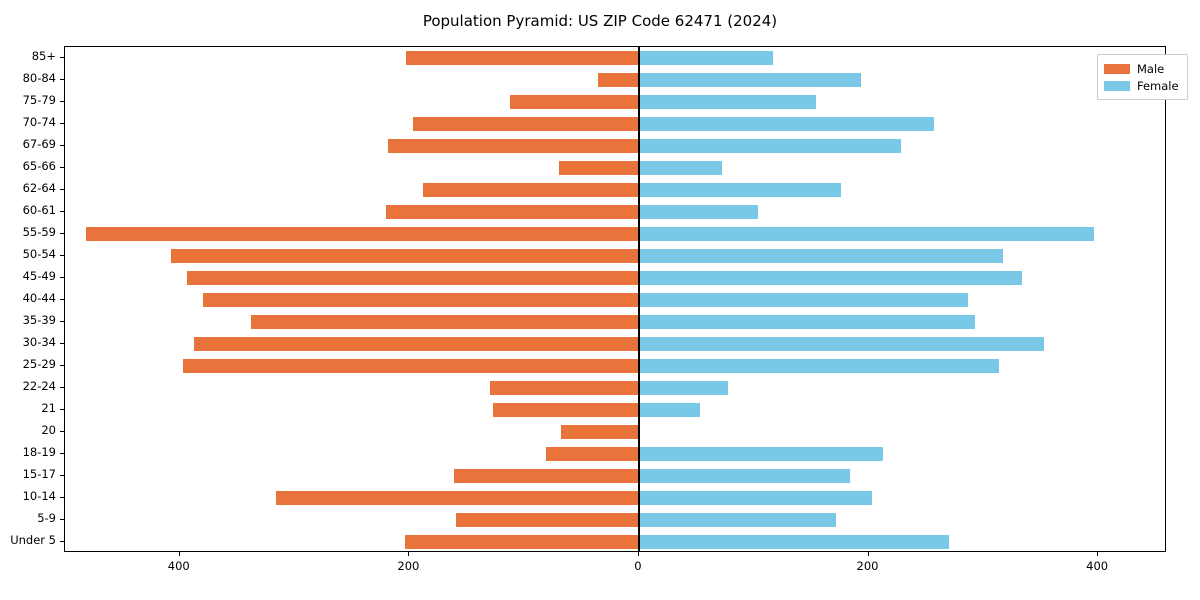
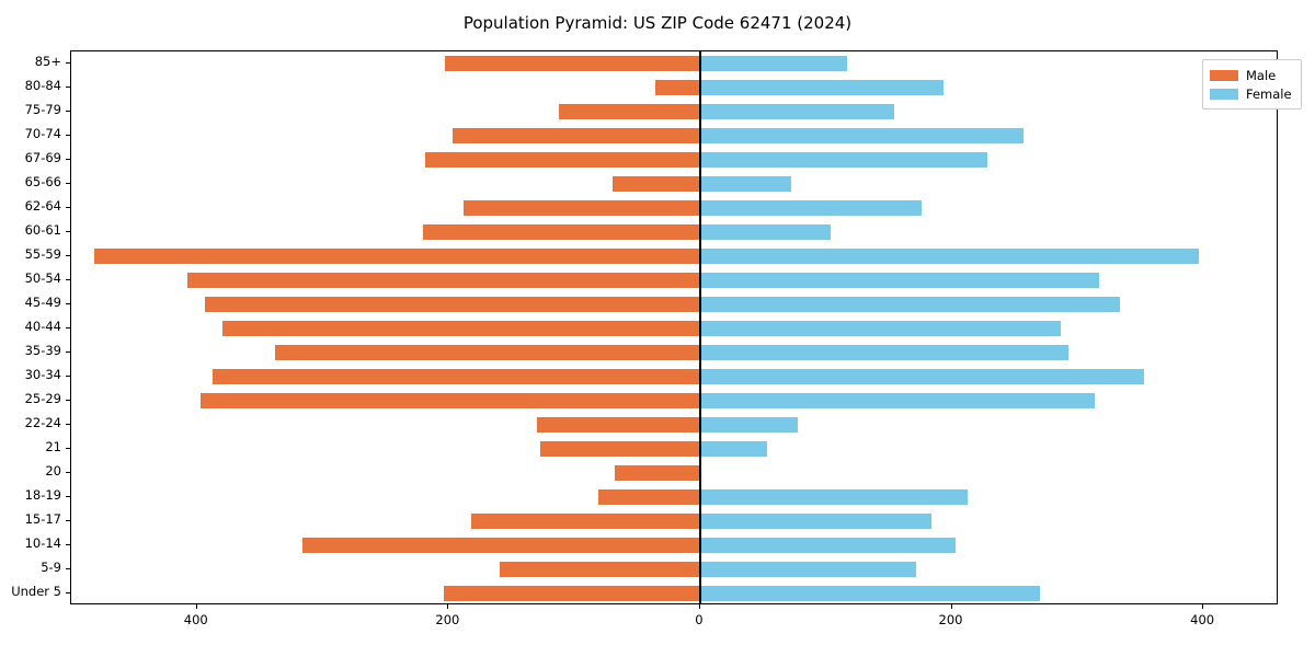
Male/15-17: 161 -> 182
